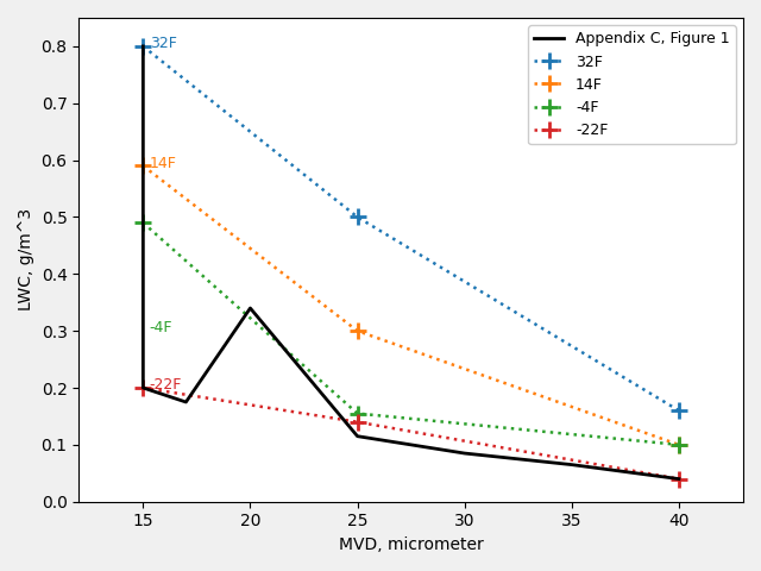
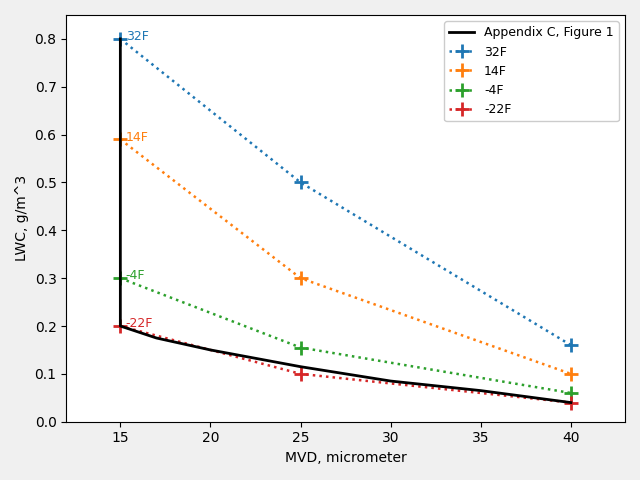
-4F/15: 0.490 -> 0.300
Appendix C, Figure 1/20: 0.340 -> 0.150
-22F/25: 0.14 -> 0.10
-4F/40: 0.100 -> 0.060
